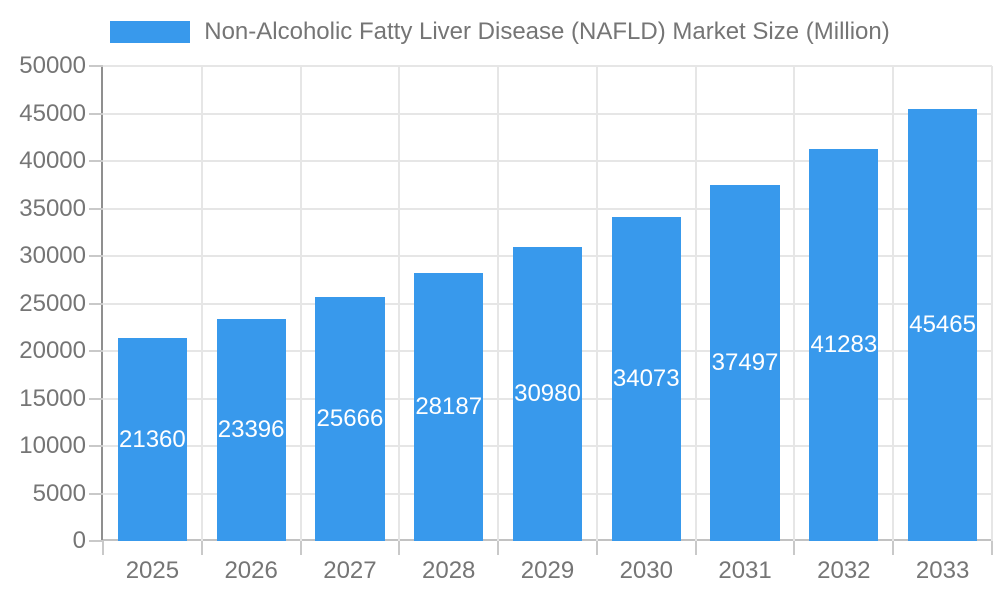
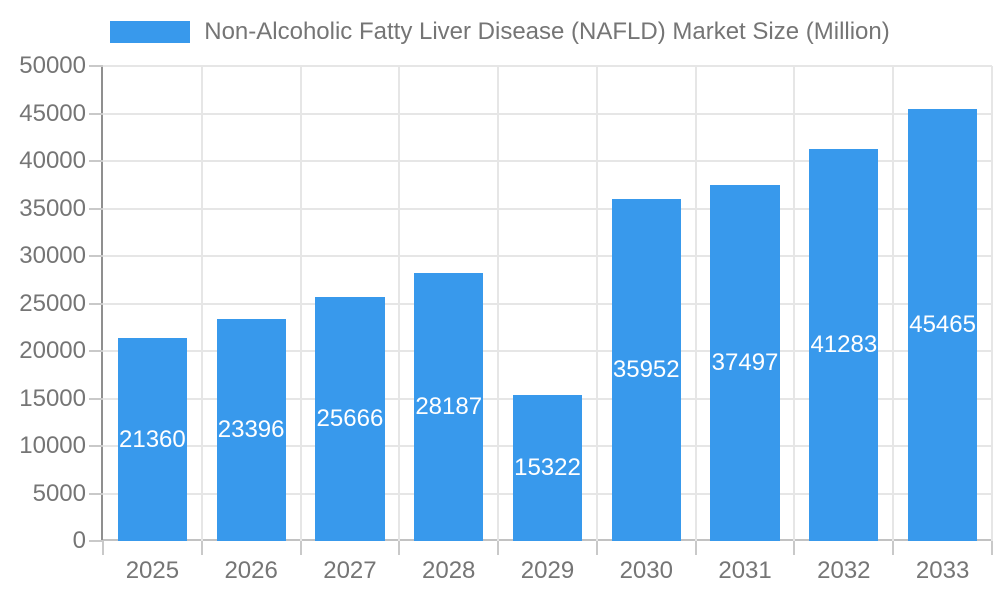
2029: 30980 -> 15322
2030: 34073 -> 35952
